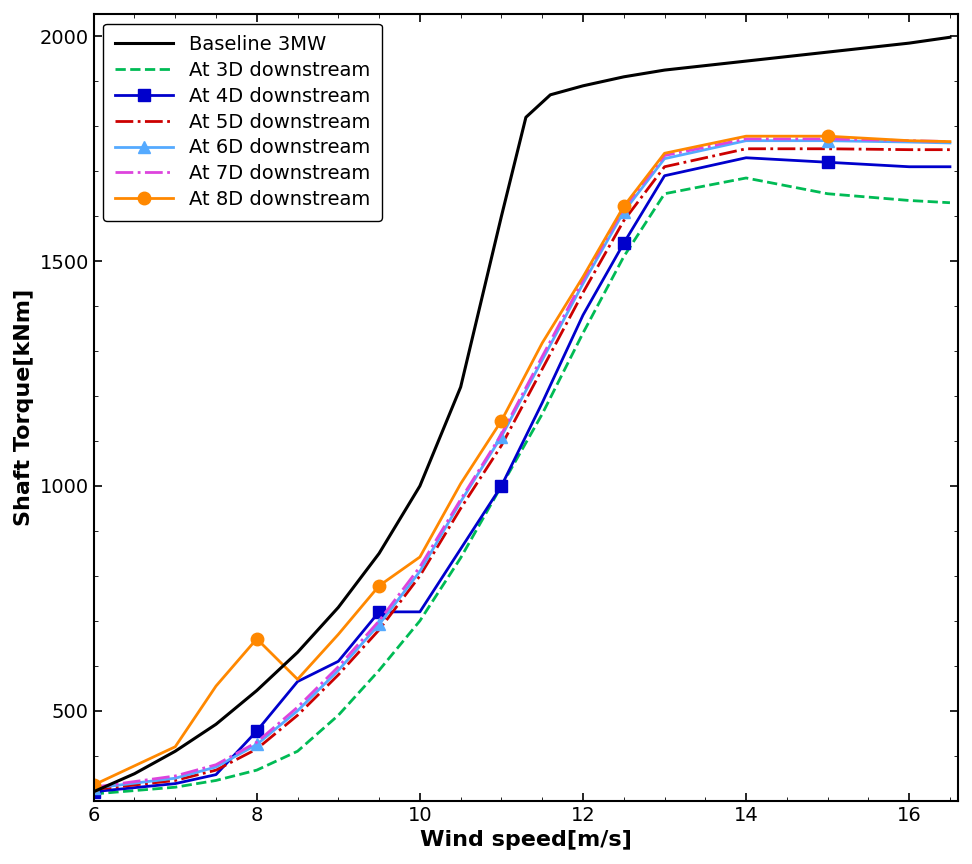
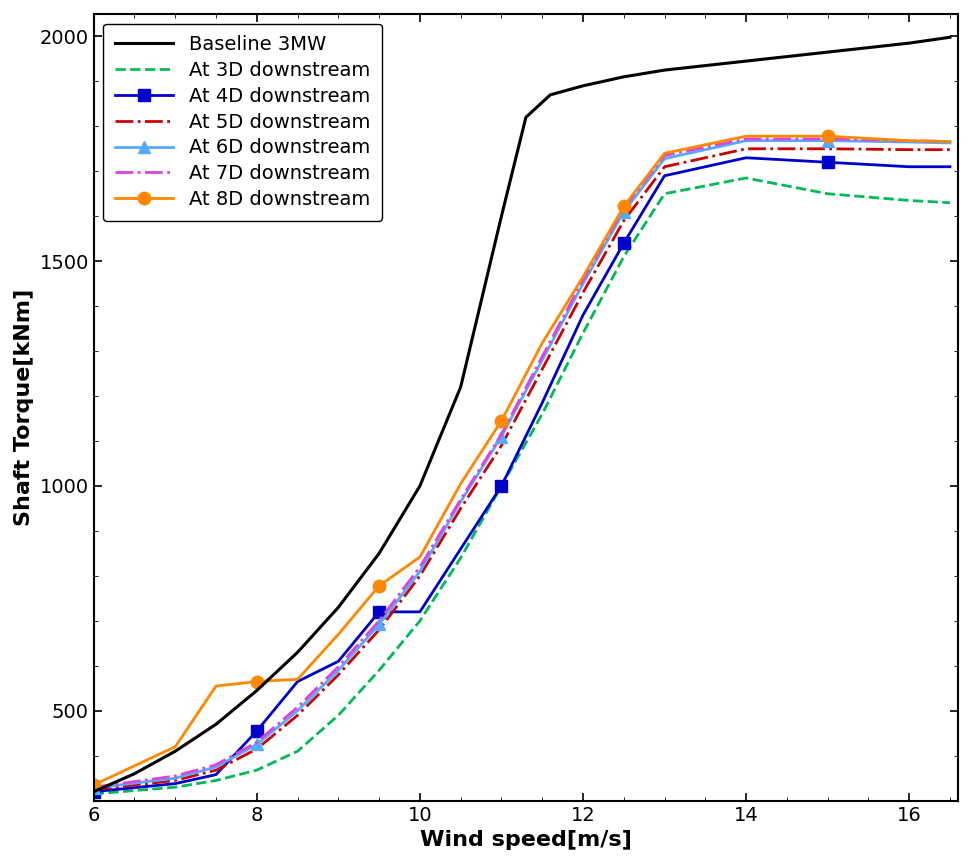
At 8D downstream/8: 660 -> 565
